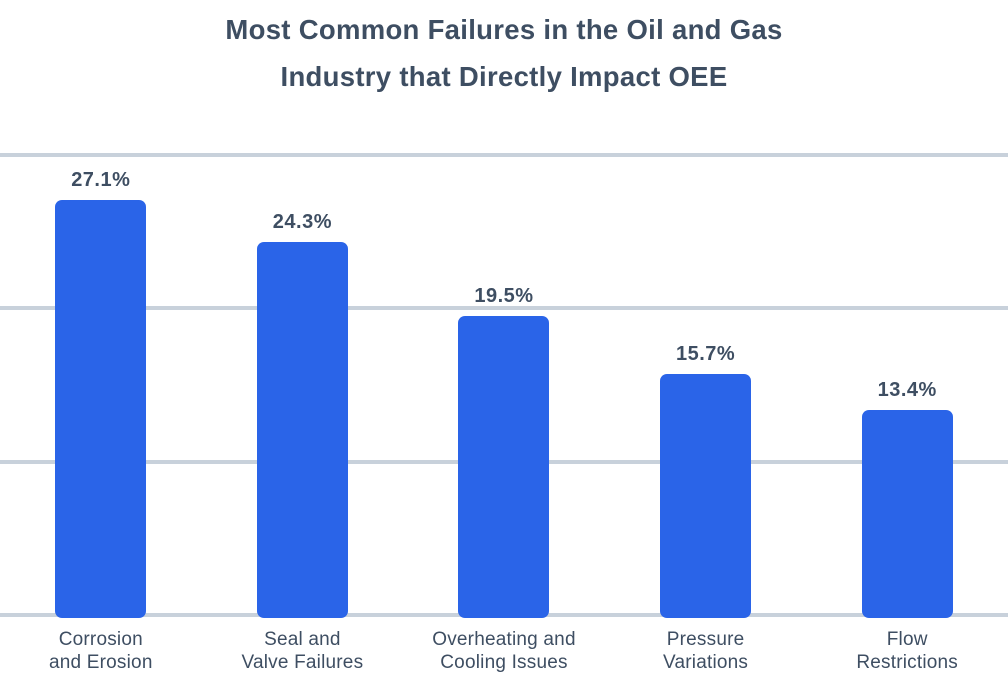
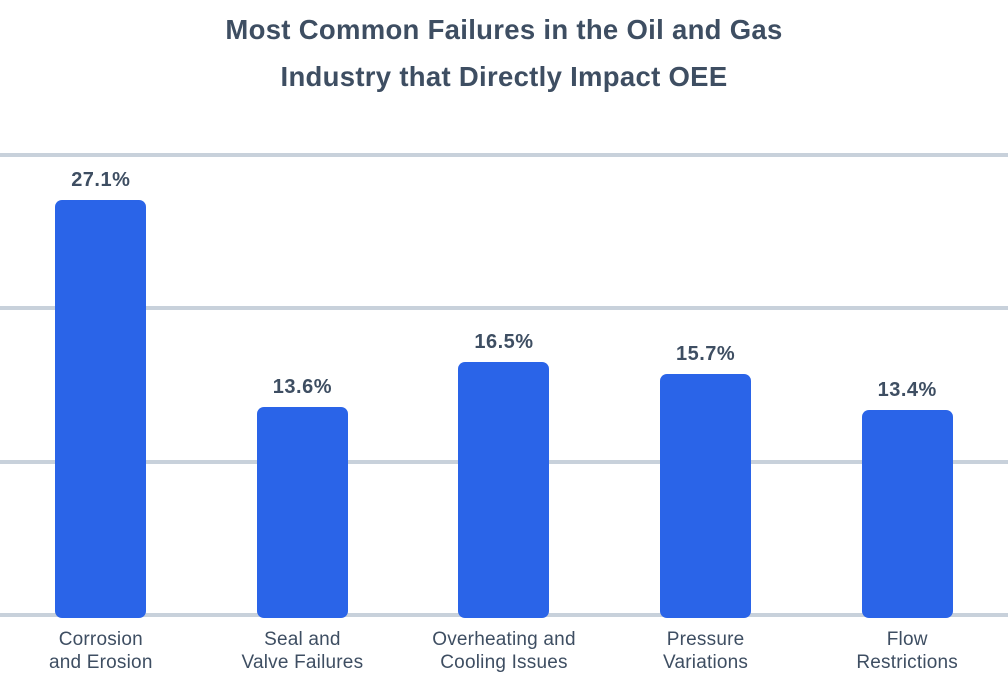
Seal and Valve Failures: 24.3% -> 13.6%
Overheating and Cooling Issues: 19.5% -> 16.5%
